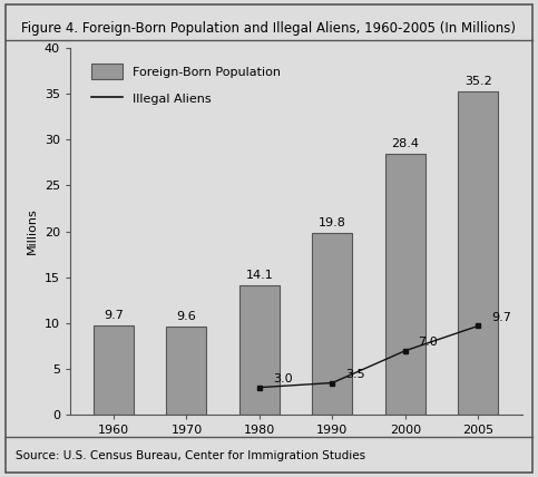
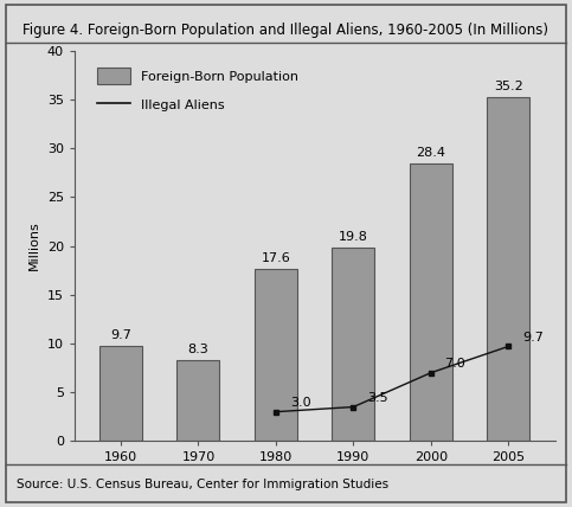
Foreign-Born Population/1970: 9.6 -> 8.3
Foreign-Born Population/1980: 14.1 -> 17.6
